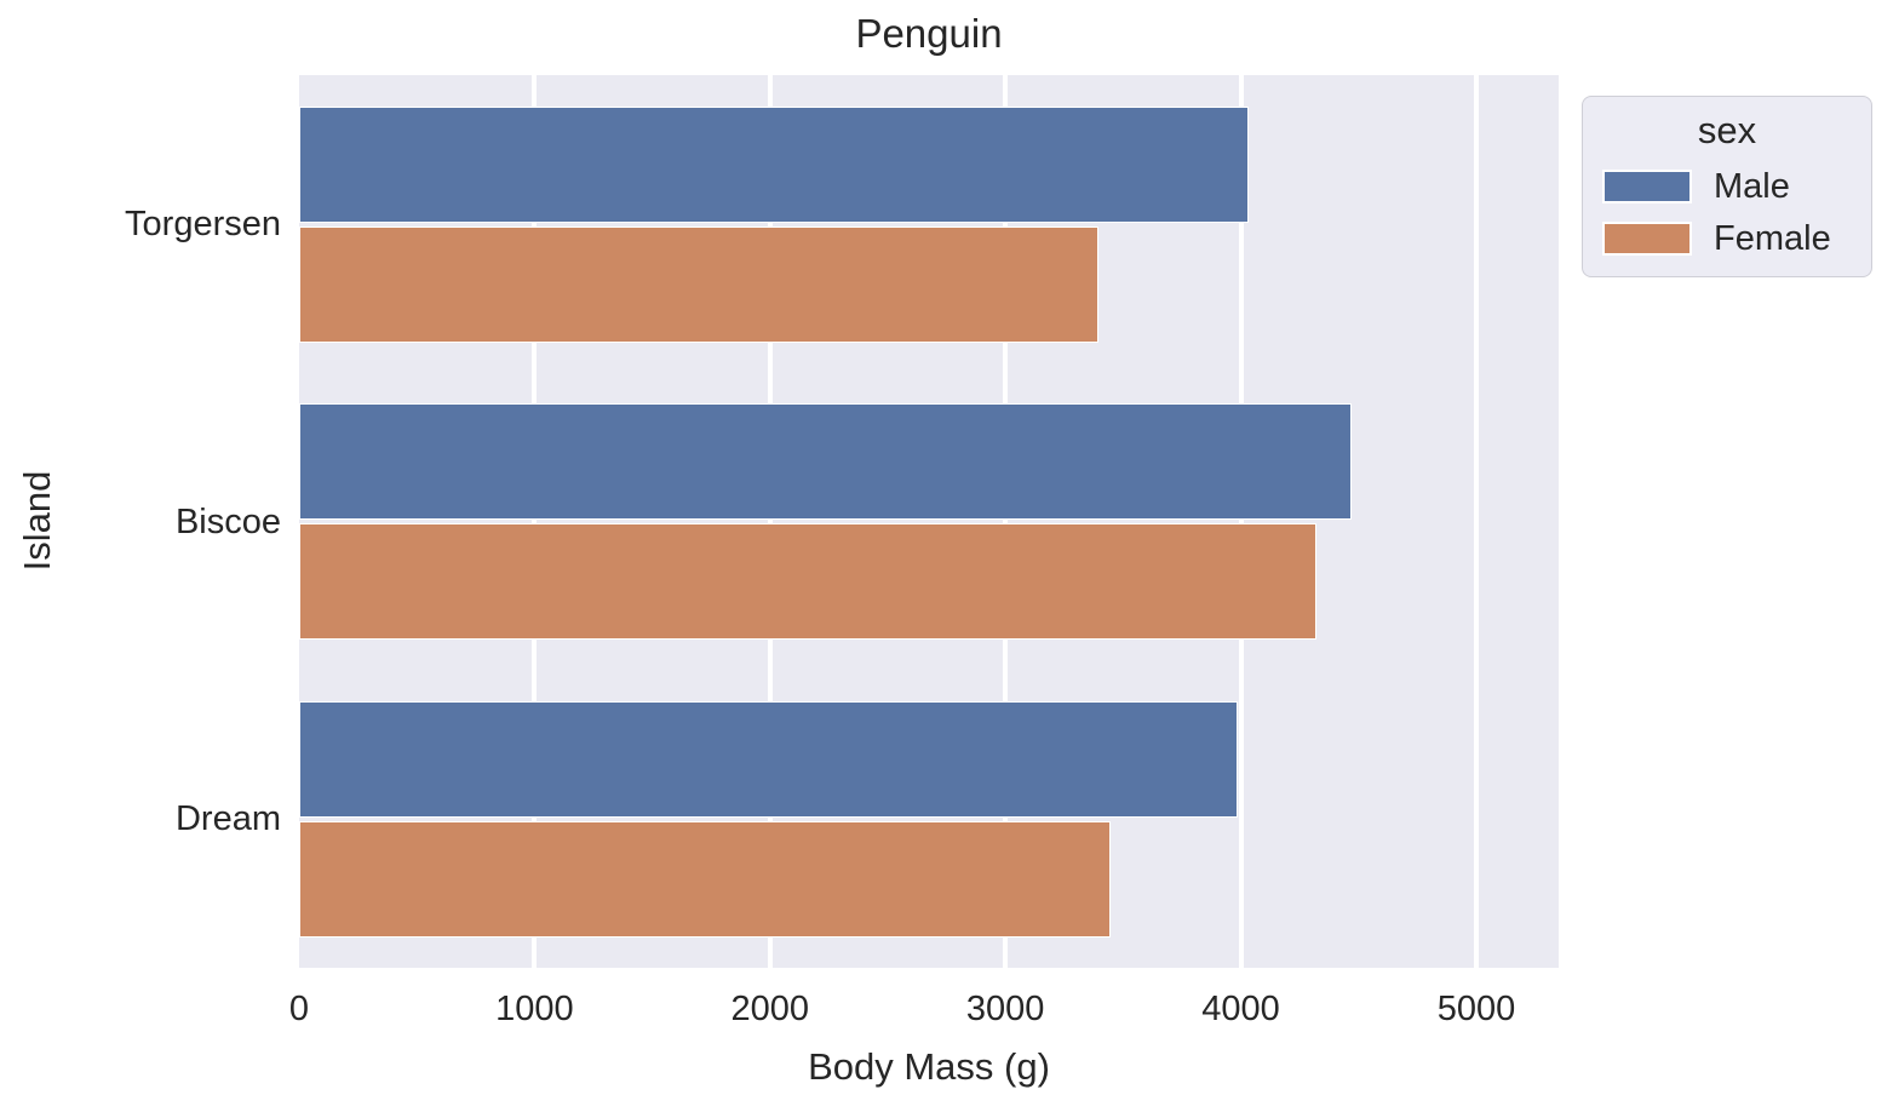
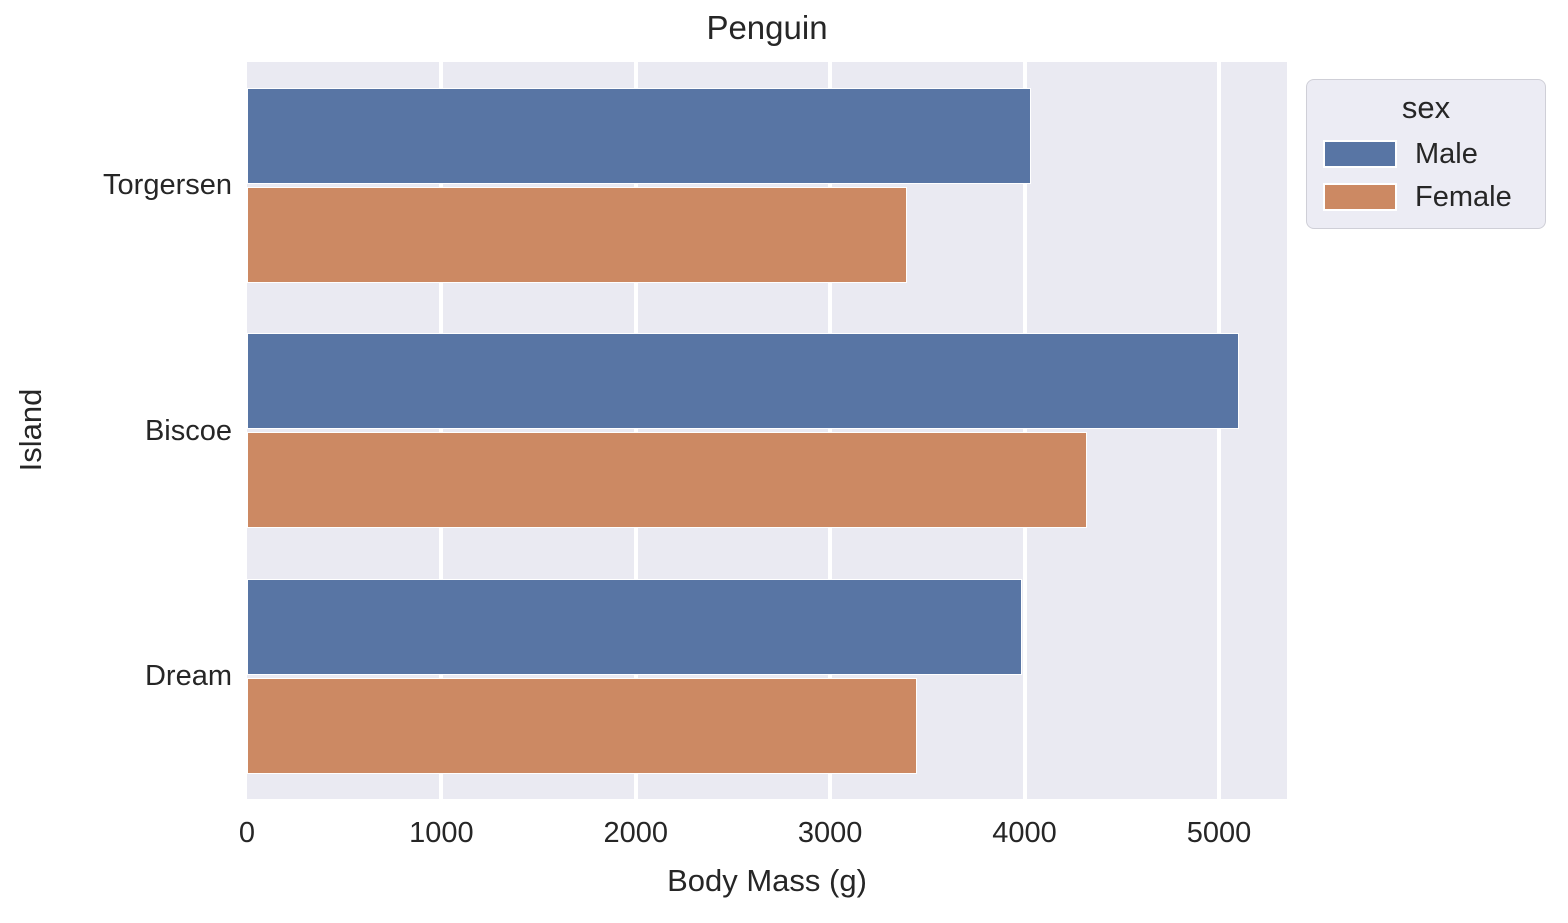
Male/Biscoe: 4470 -> 5100
